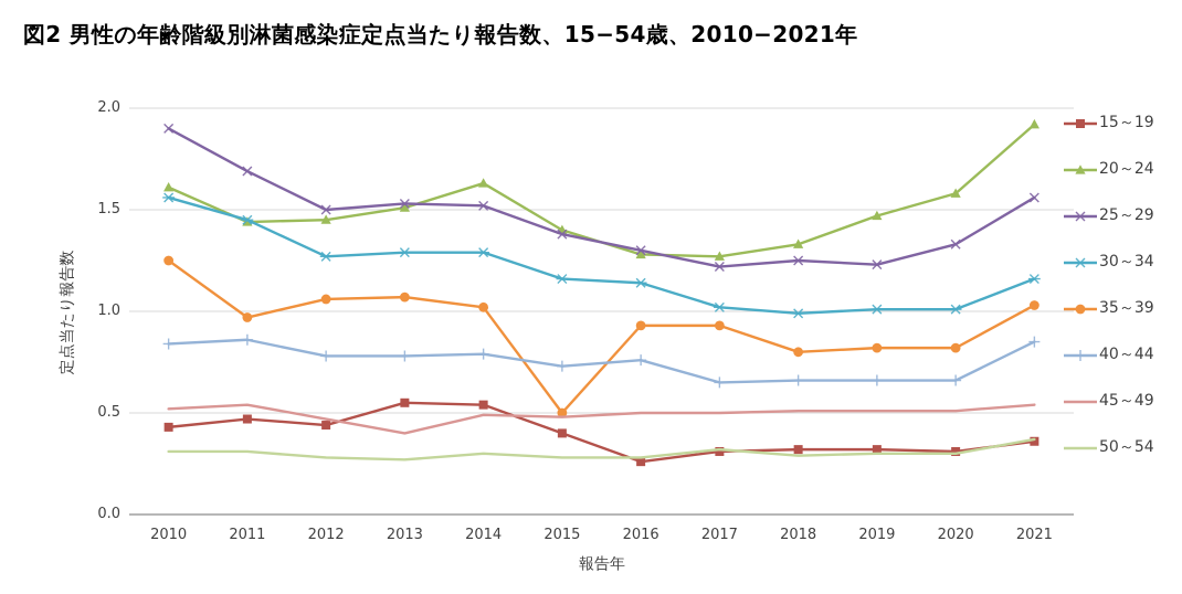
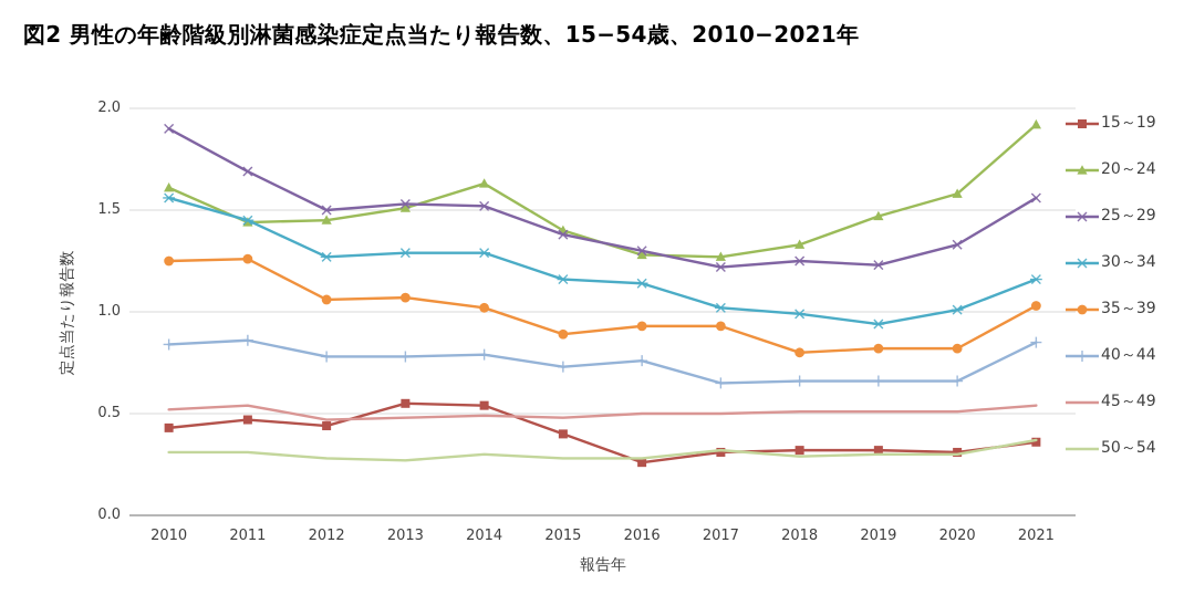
35～39/2011: 0.97 -> 1.26
45～49/2013: 0.40 -> 0.48
35～39/2015: 0.50 -> 0.89
30～34/2019: 1.01 -> 0.94
